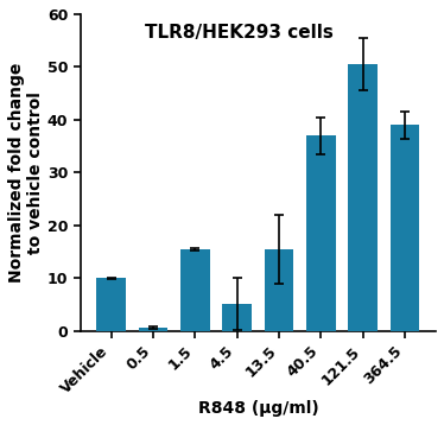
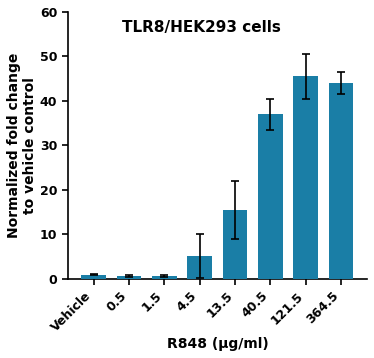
Vehicle: 10.0 -> 1.0
1.5: 15.5 -> 0.7
121.5: 50.5 -> 45.5
364.5: 39.0 -> 44.0
